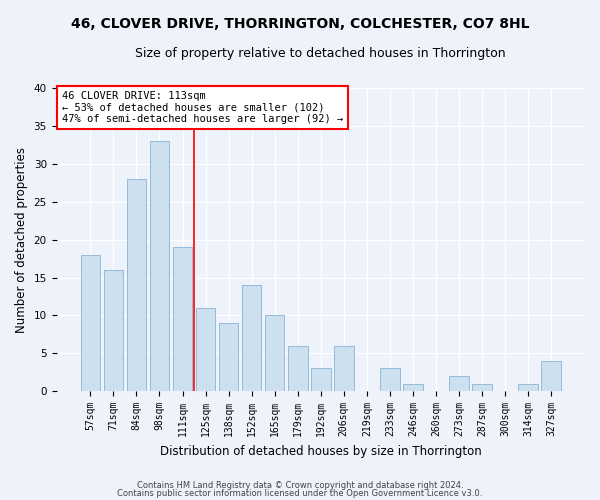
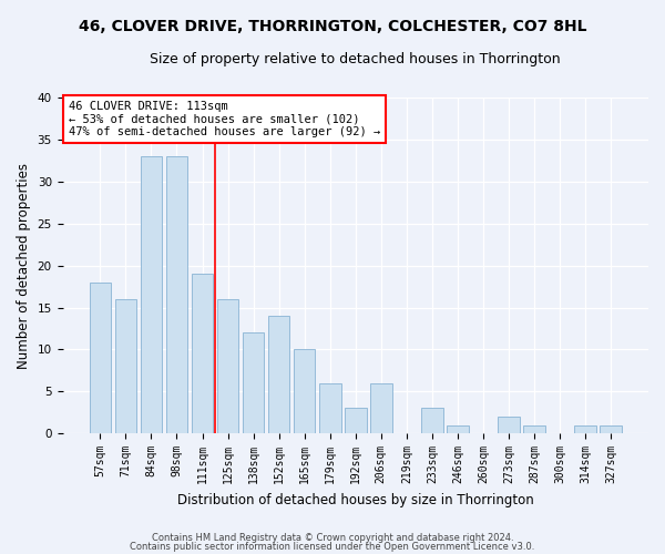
84sqm: 28 -> 33
125sqm: 11 -> 16
138sqm: 9 -> 12
327sqm: 4 -> 1
